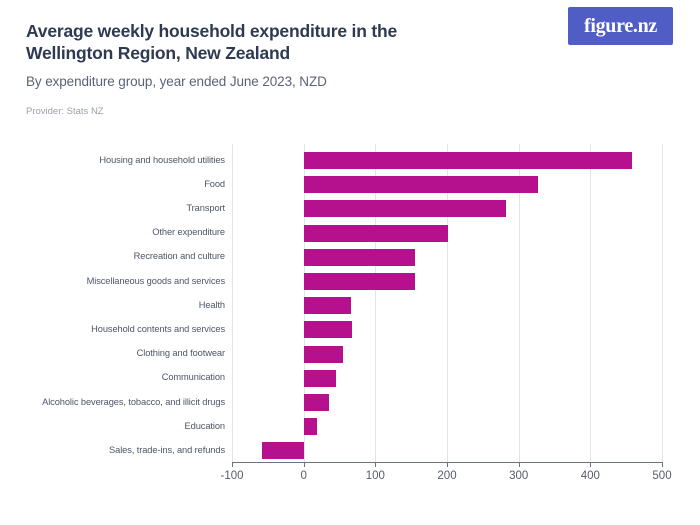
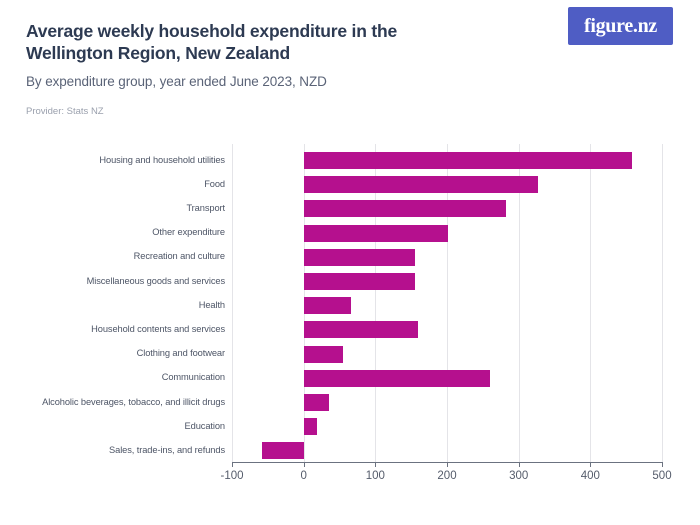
Household contents and services: 70 -> 160
Communication: 40 -> 260
